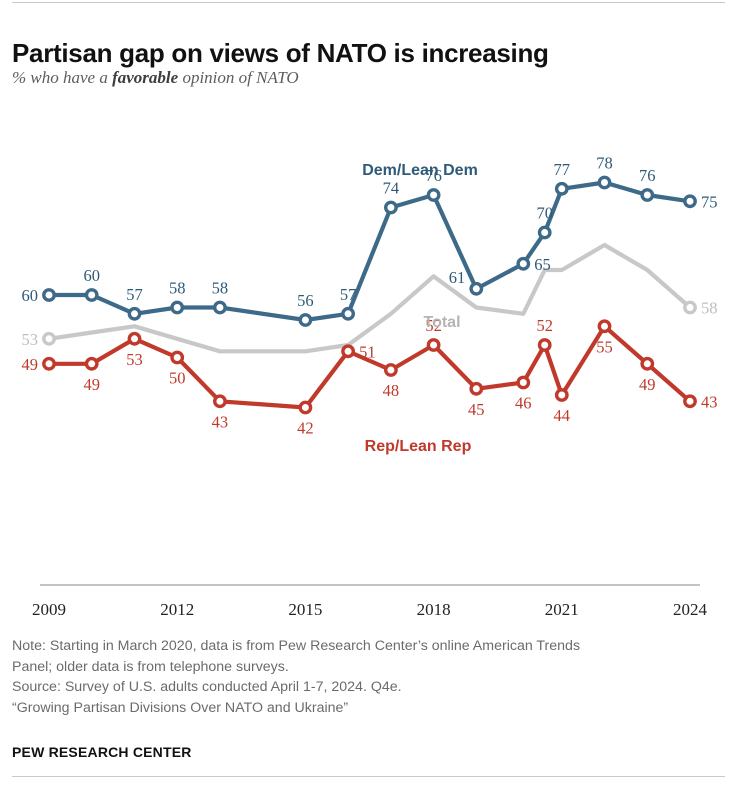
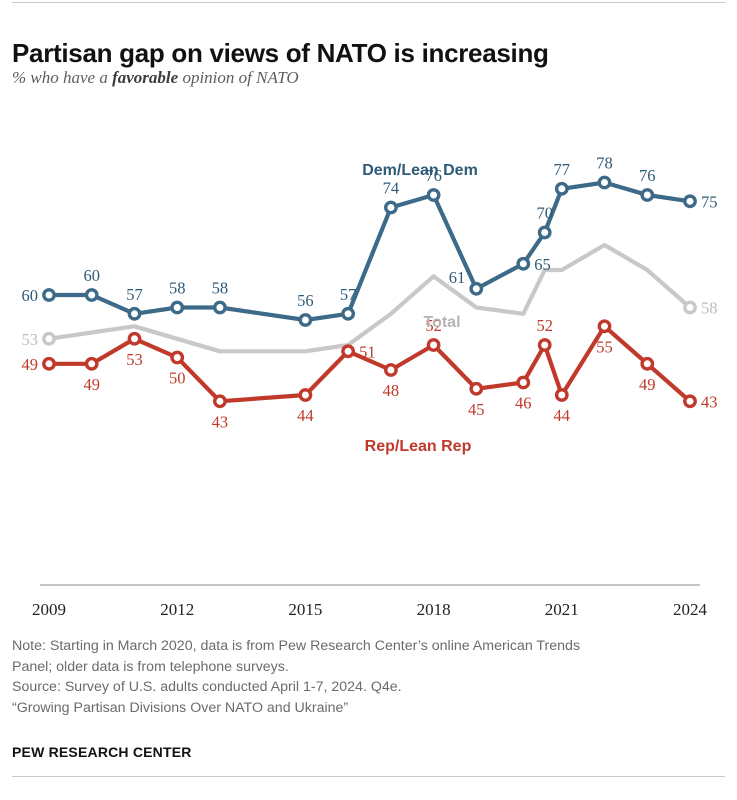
Rep/Lean Rep/2015: 42 -> 44
